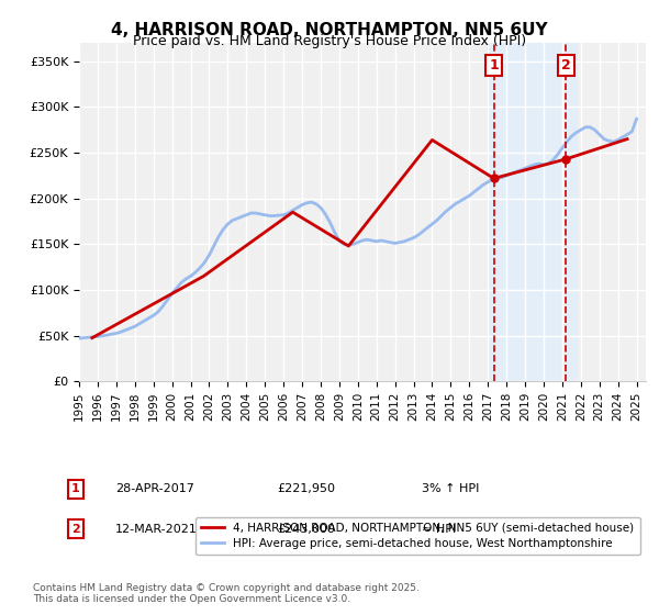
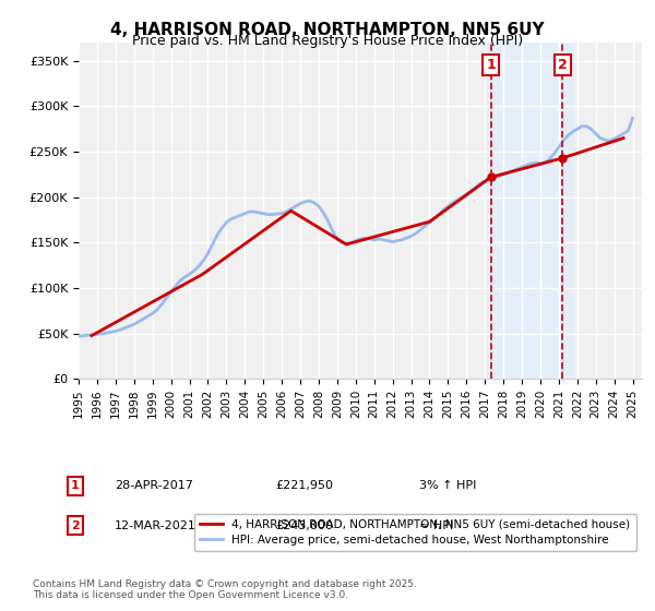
4, HARRISON ROAD, NORTHAMPTON, NN5 6UY (semi-detached house)/2014: £264K -> £173K
